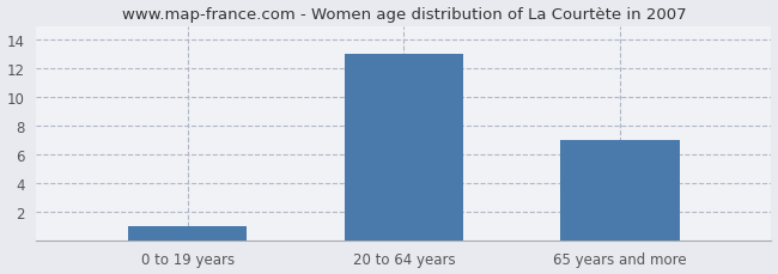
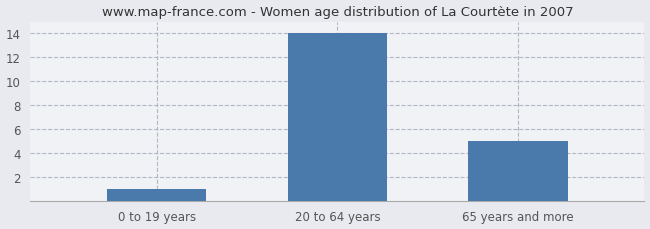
20 to 64 years: 13 -> 14
65 years and more: 7 -> 5
